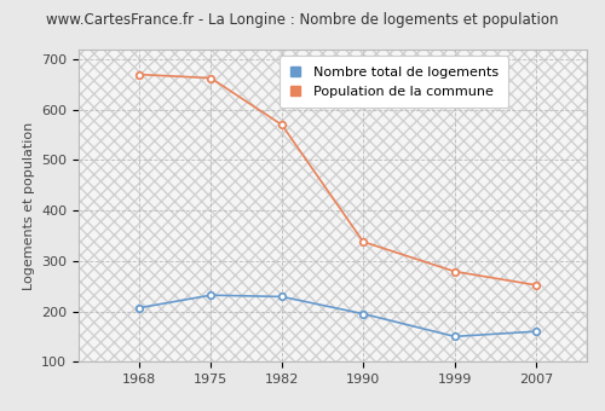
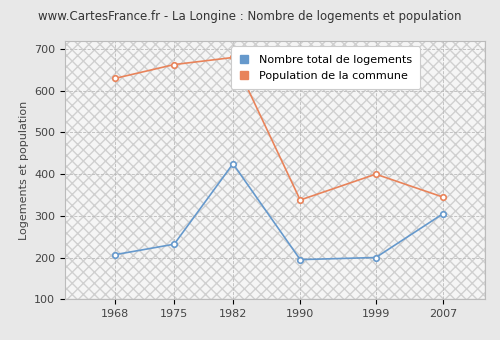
Population de la commune/1968: 670 -> 630
Nombre total de logements/1982: 229 -> 425
Population de la commune/1982: 570 -> 680
Nombre total de logements/1999: 150 -> 200
Population de la commune/1999: 279 -> 400
Nombre total de logements/2007: 160 -> 305
Population de la commune/2007: 252 -> 345
